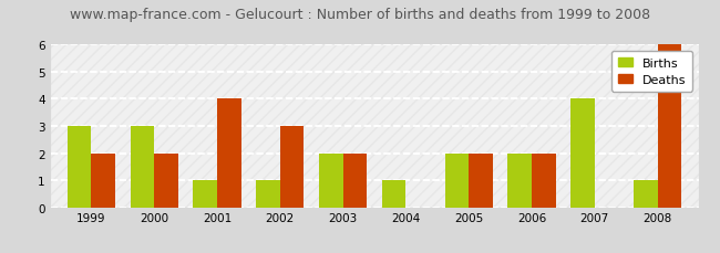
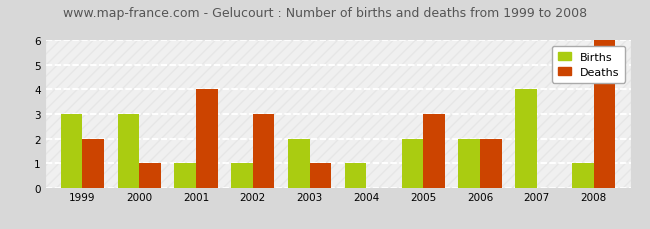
Deaths/2000: 2 -> 1
Deaths/2003: 2 -> 1
Deaths/2005: 2 -> 3
